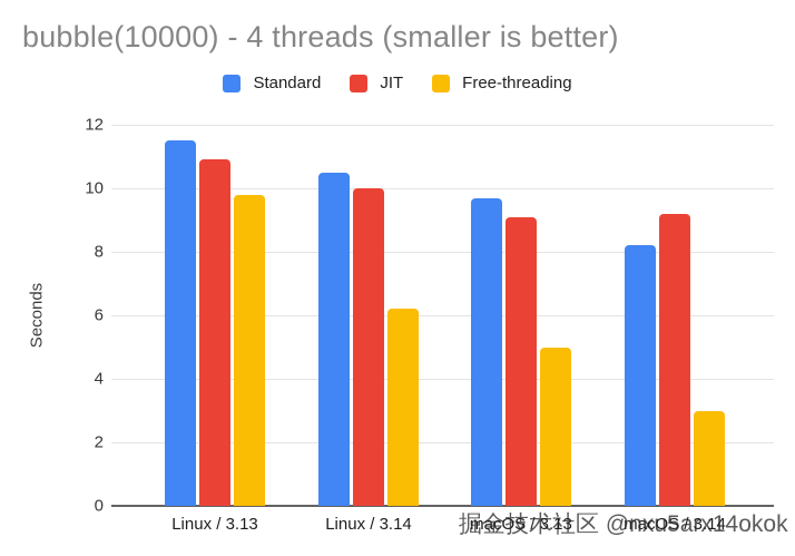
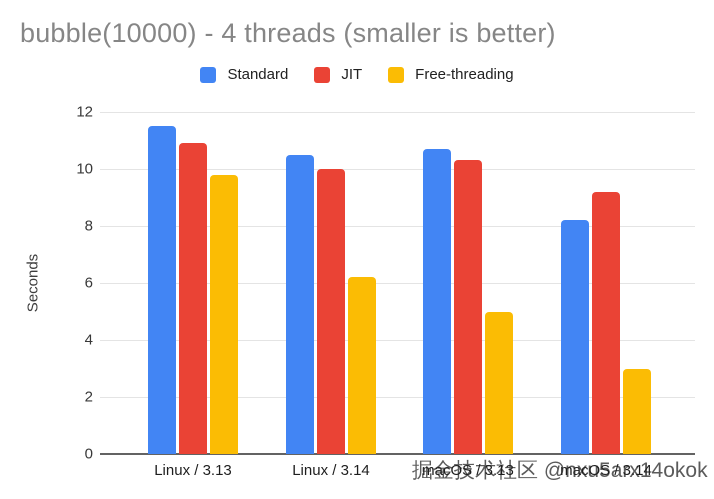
Standard/macOS / 3.13: 9.7 -> 10.7
JIT/macOS / 3.13: 9.1 -> 10.3
